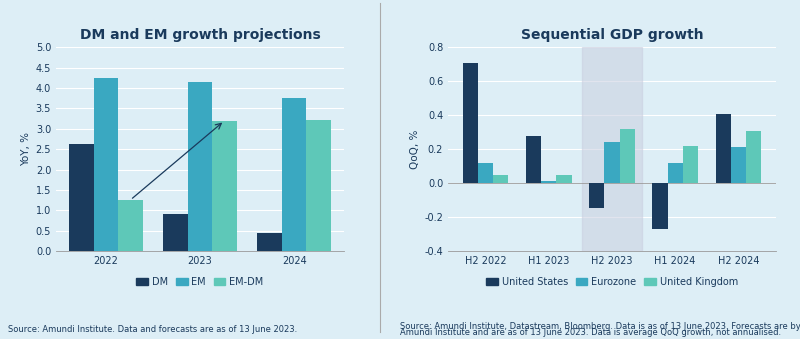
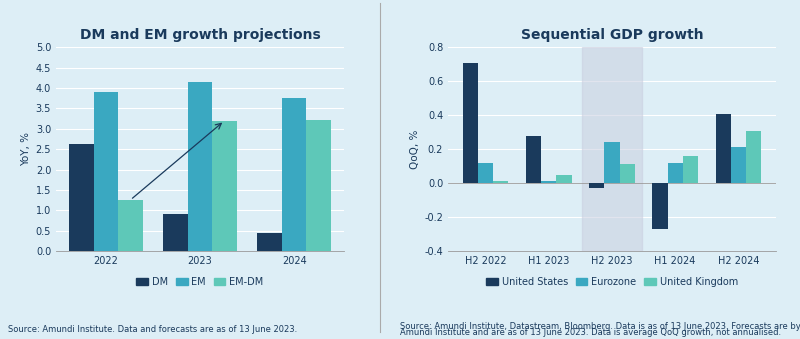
DM and EM growth projections/EM/2022: 4.25 -> 3.90
Sequential GDP growth/United Kingdom/H2 2022: 0.05 -> 0.01
Sequential GDP growth/United States/H2 2023: -0.15 -> -0.03
Sequential GDP growth/United Kingdom/H2 2023: 0.32 -> 0.11
Sequential GDP growth/United Kingdom/H1 2024: 0.22 -> 0.16
